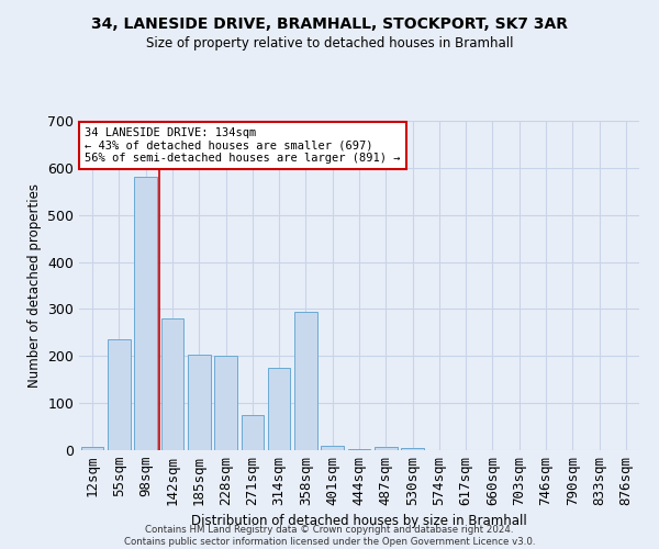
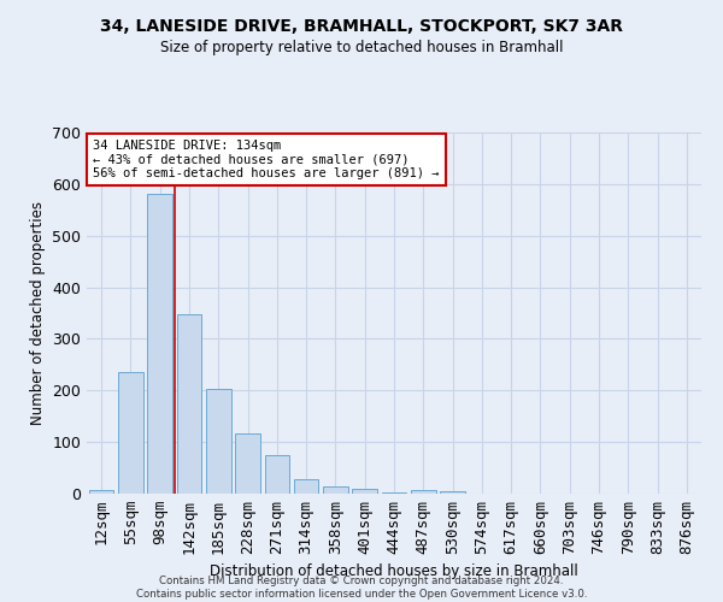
142sqm: 280 -> 348
228sqm: 200 -> 116
314sqm: 175 -> 27
358sqm: 295 -> 14
